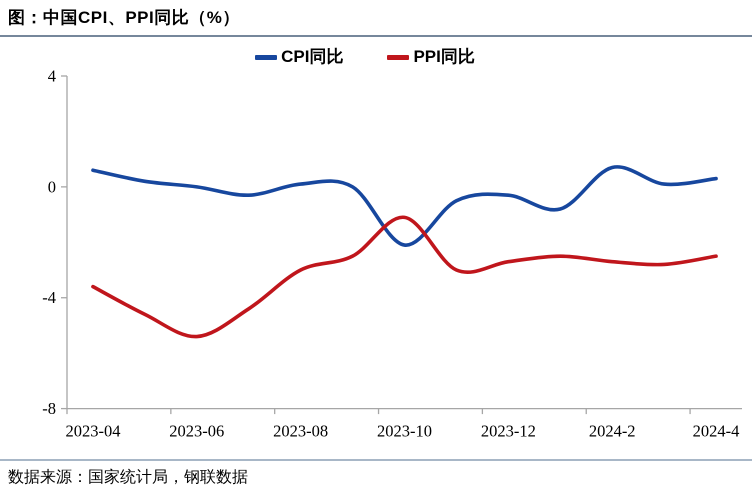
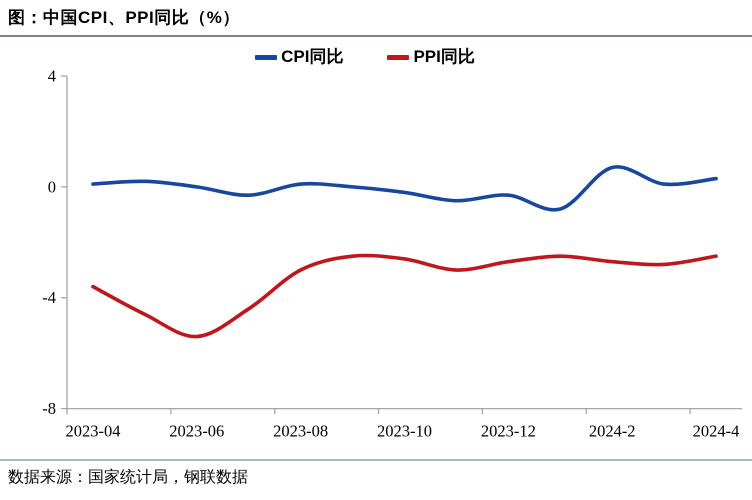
CPI同比/2023-04: 0.6 -> 0.1
CPI同比/2023-10: -2.1 -> -0.2
PPI同比/2023-10: -1.1 -> -2.6
